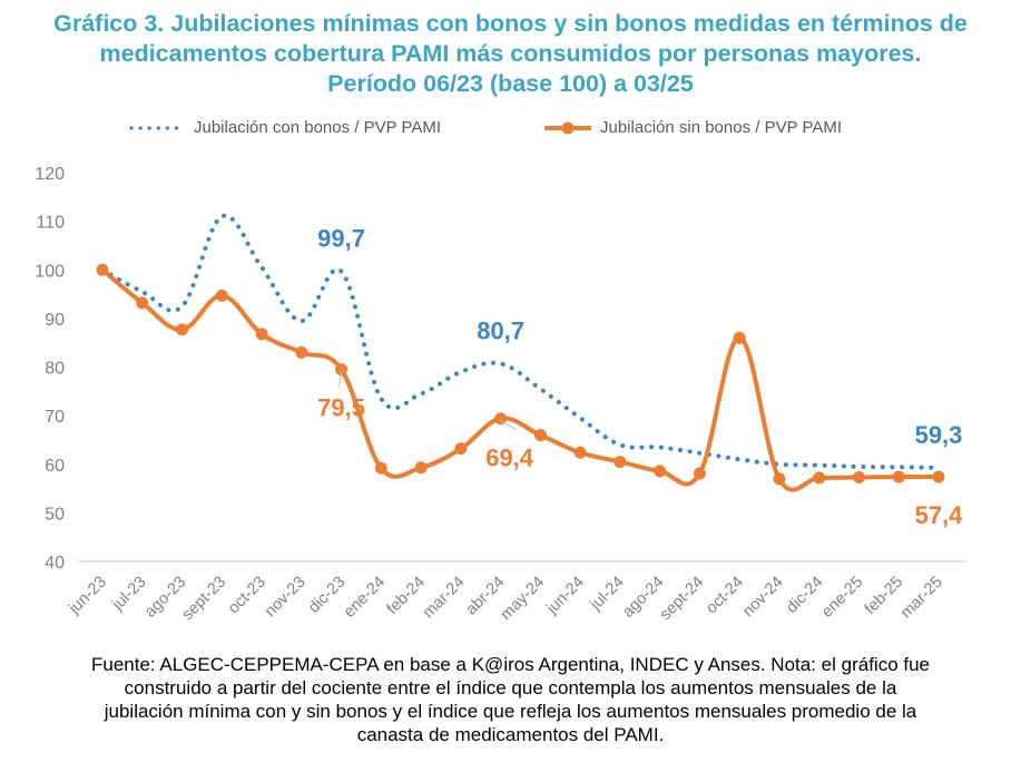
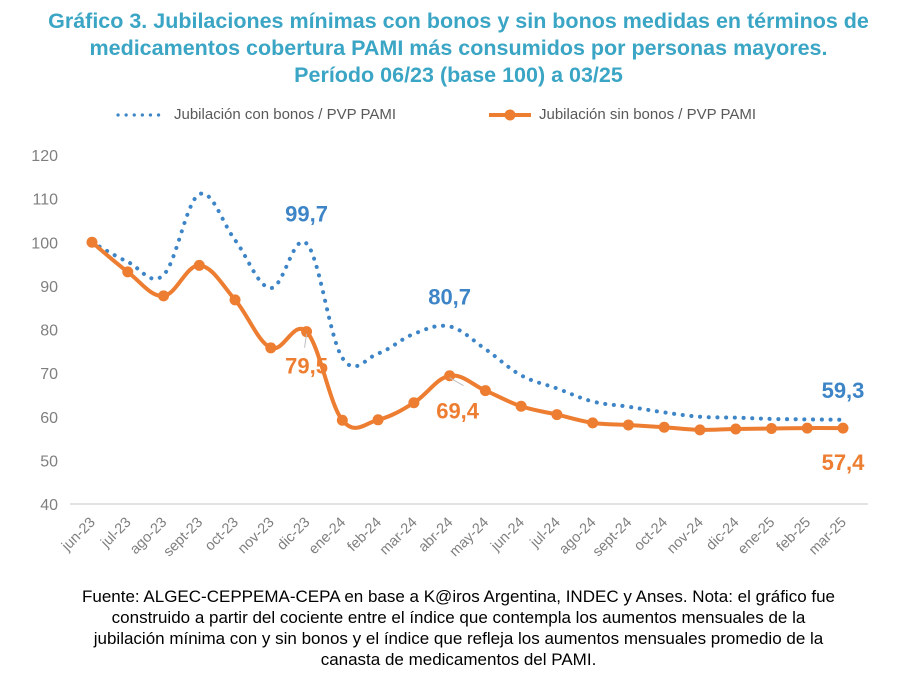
Jubilación sin bonos / PVP PAMI/nov-23: 83 -> 76
Jubilación con bonos / PVP PAMI/jul-24: 64 -> 66
Jubilación sin bonos / PVP PAMI/oct-24: 86 -> 58
